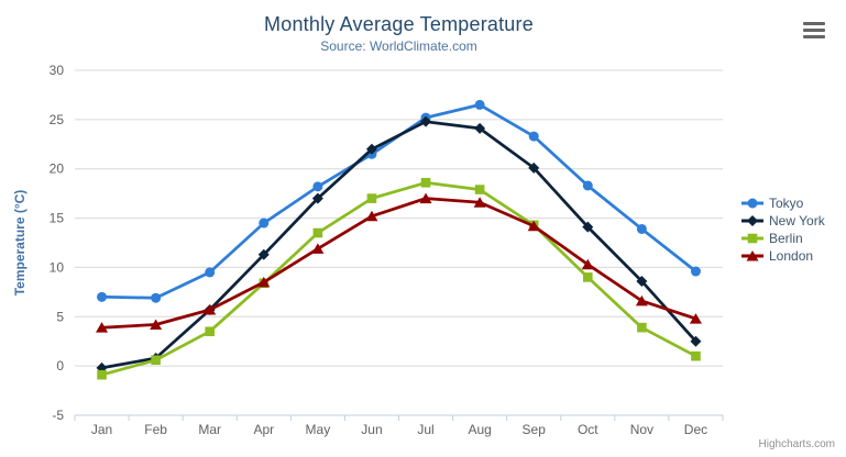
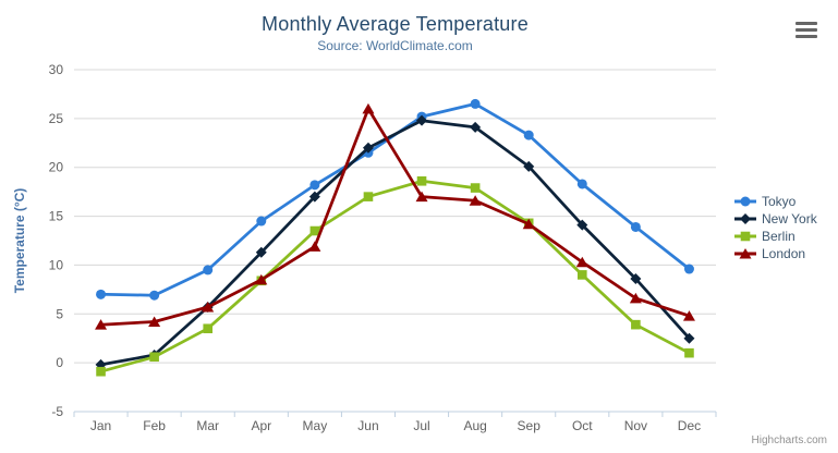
London/Jun: 15 -> 26
